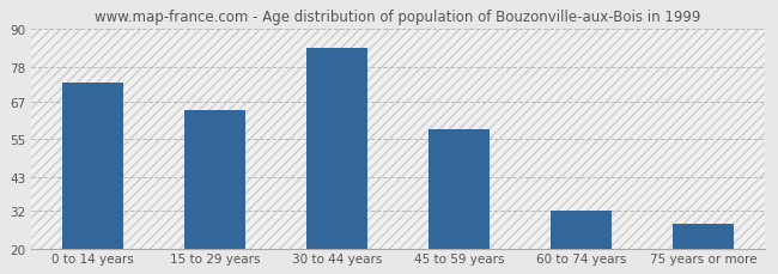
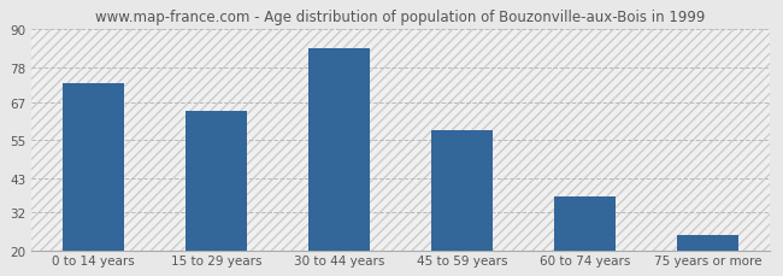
60 to 74 years: 32 -> 37
75 years or more: 28 -> 25
